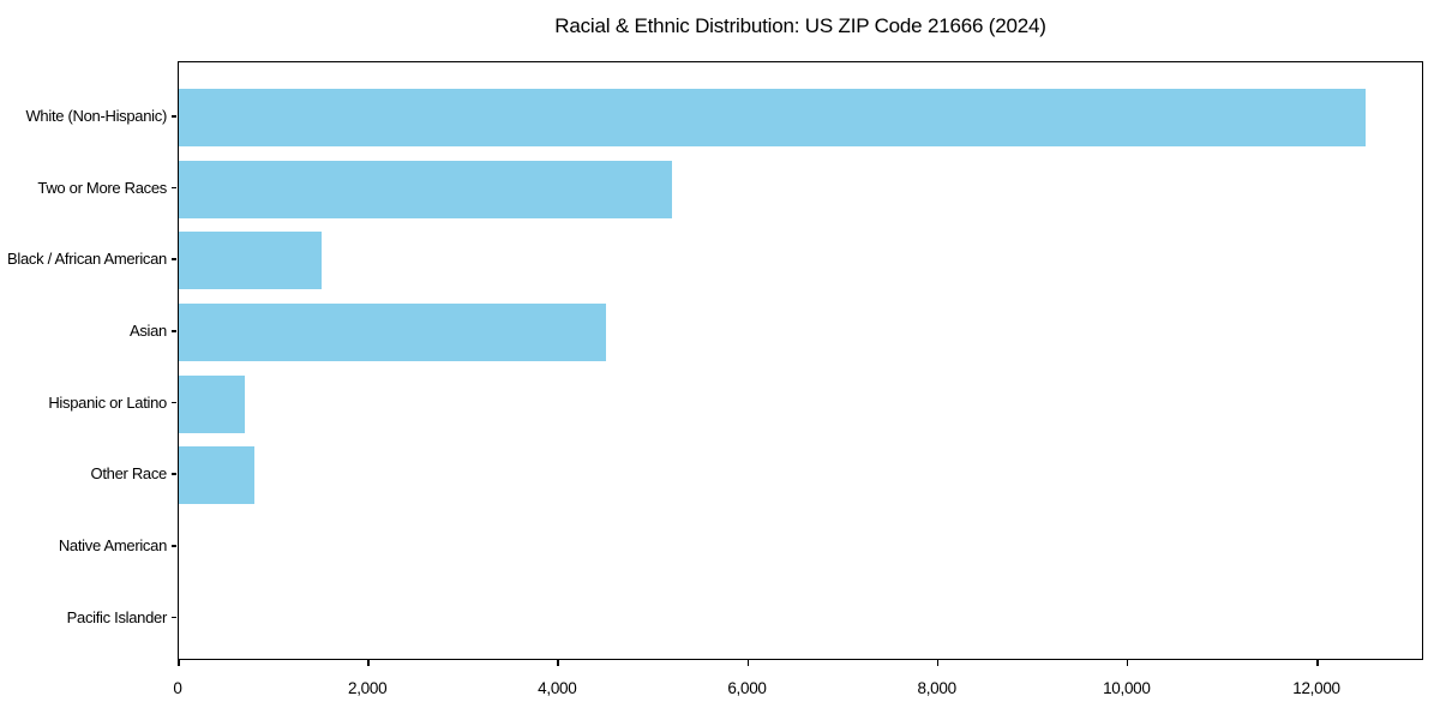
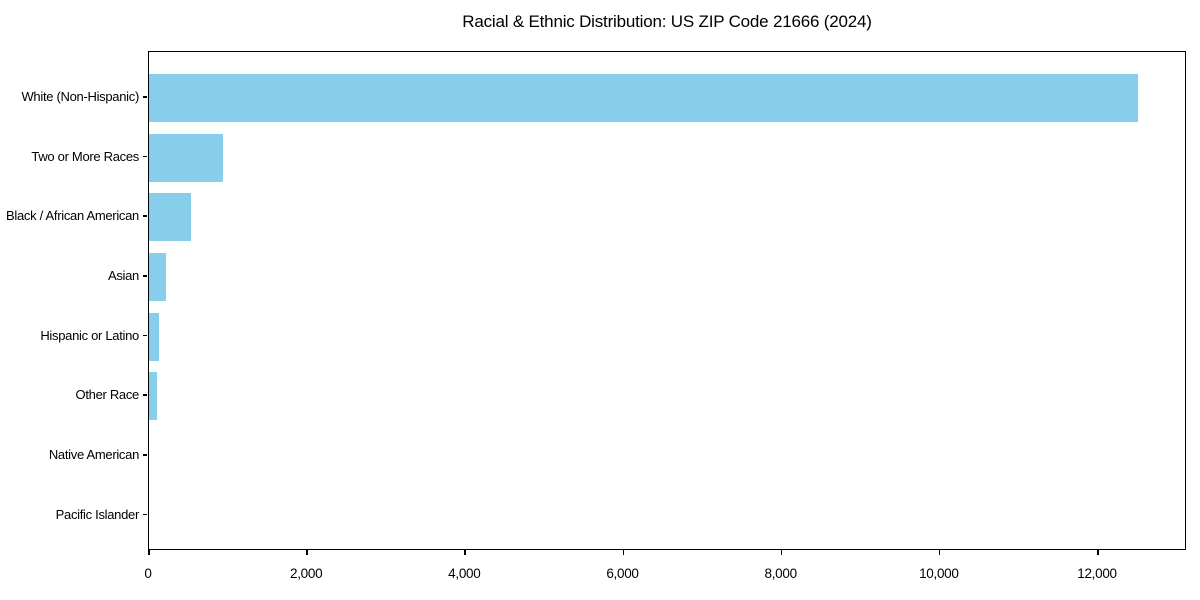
Two or More Races: 5200 -> 900
Black / African American: 1500 -> 500
Asian: 4500 -> 200
Hispanic or Latino: 700 -> 100
Other Race: 800 -> 100
